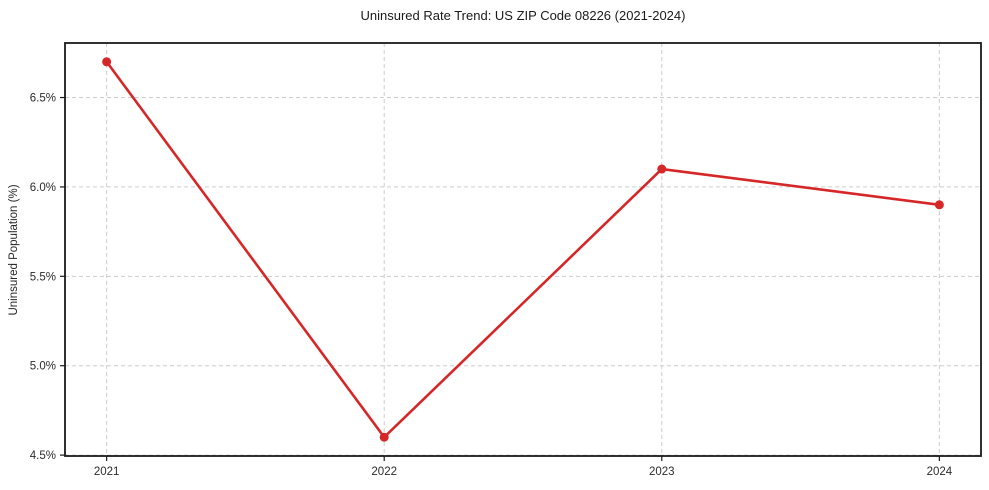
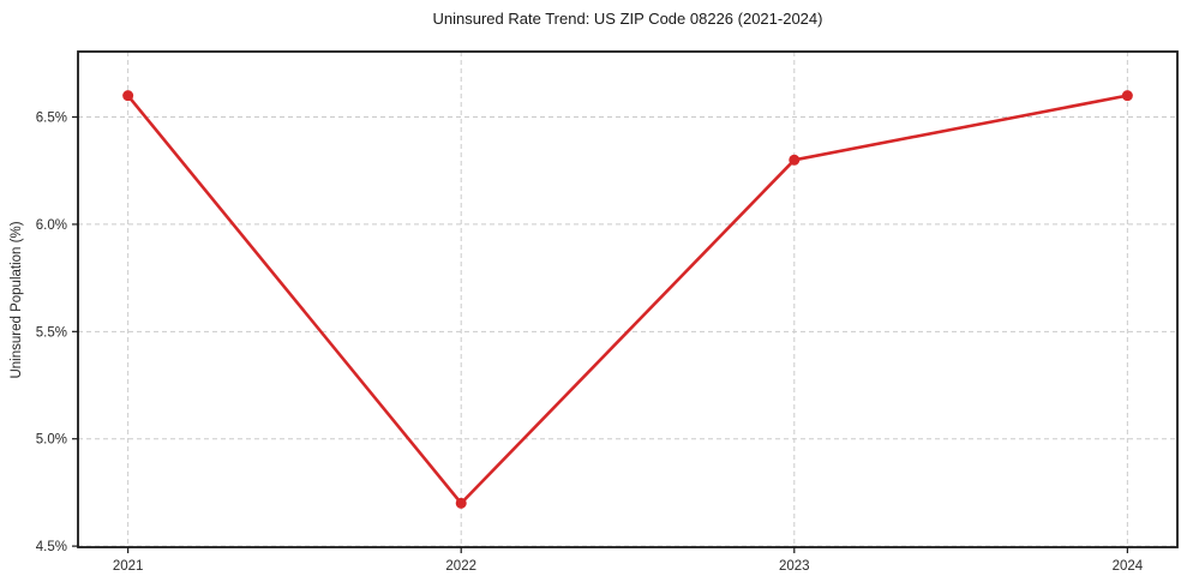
2021: 6.7% -> 6.6%
2022: 4.6% -> 4.7%
2023: 6.1% -> 6.3%
2024: 5.9% -> 6.6%
